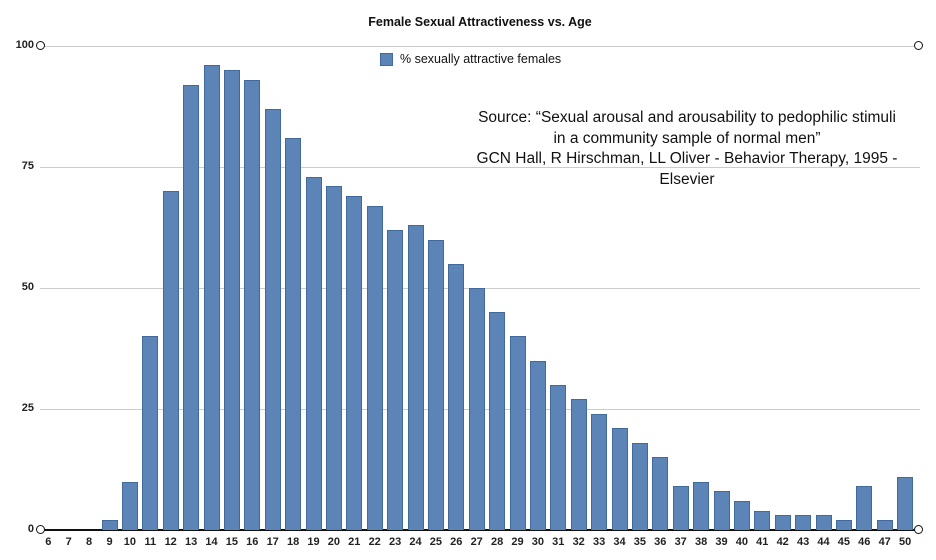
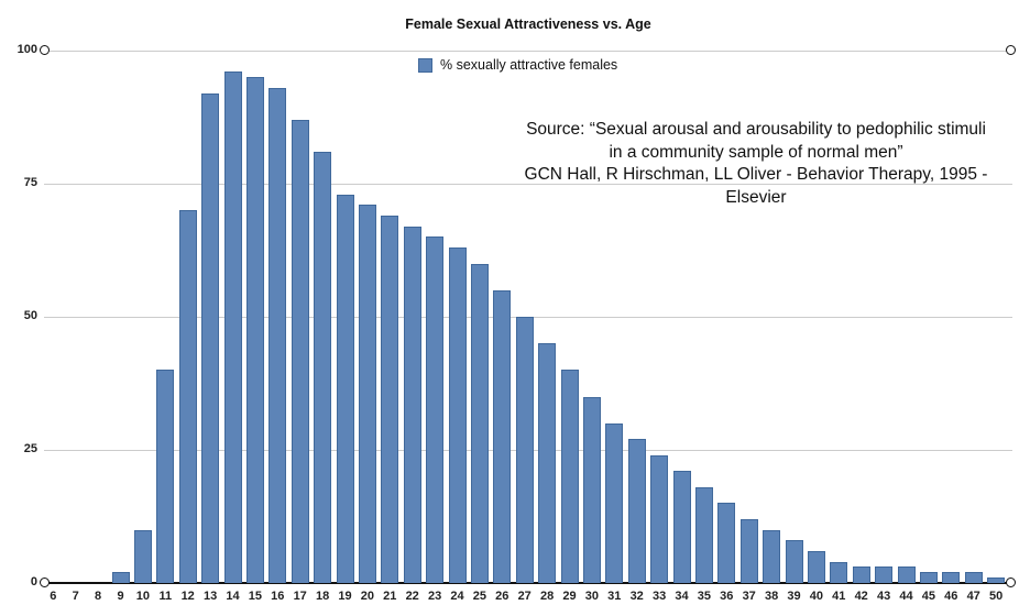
23: 62 -> 65
37: 9 -> 12
46: 9 -> 2
50: 11 -> 1
